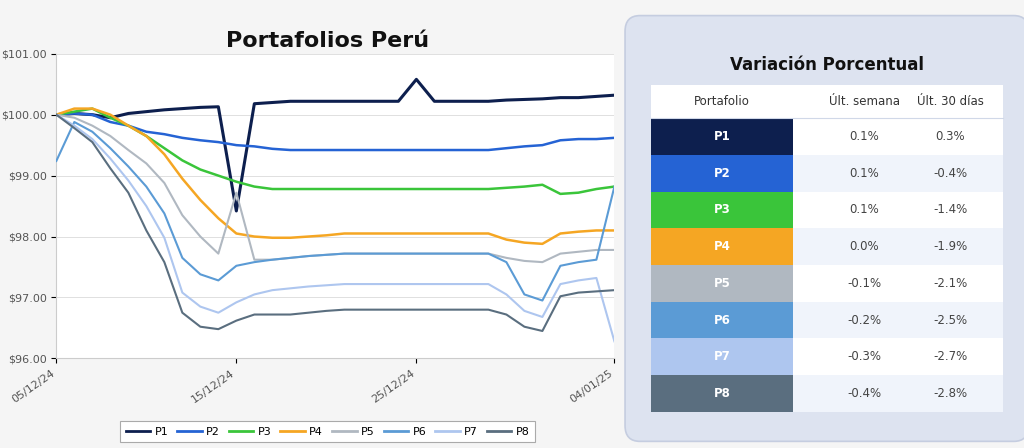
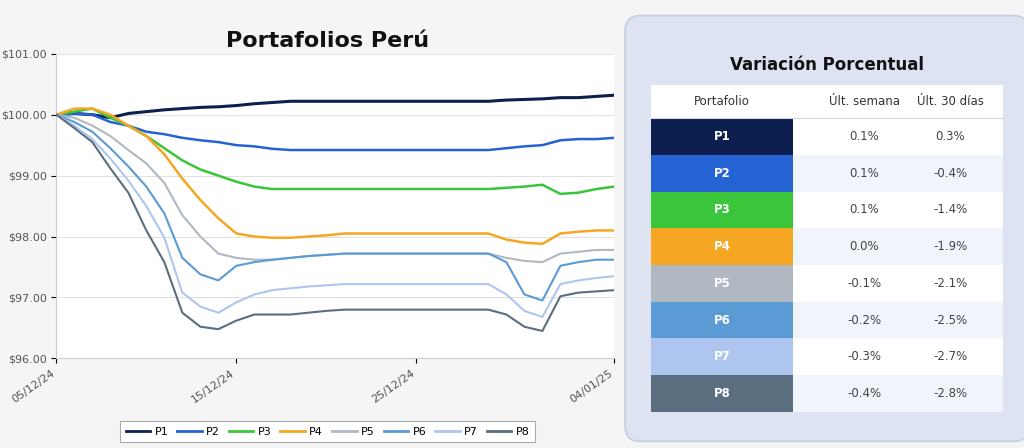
P6/05/12/24: $99.24 -> $100.00
P1/15/12/24: $98.42 -> $100.15
P5/15/12/24: $98.72 -> $97.65
P1/25/12/24: $100.58 -> $100.22
P6/04/01/25: $98.82 -> $97.62
P7/04/01/25: $96.28 -> $97.35
